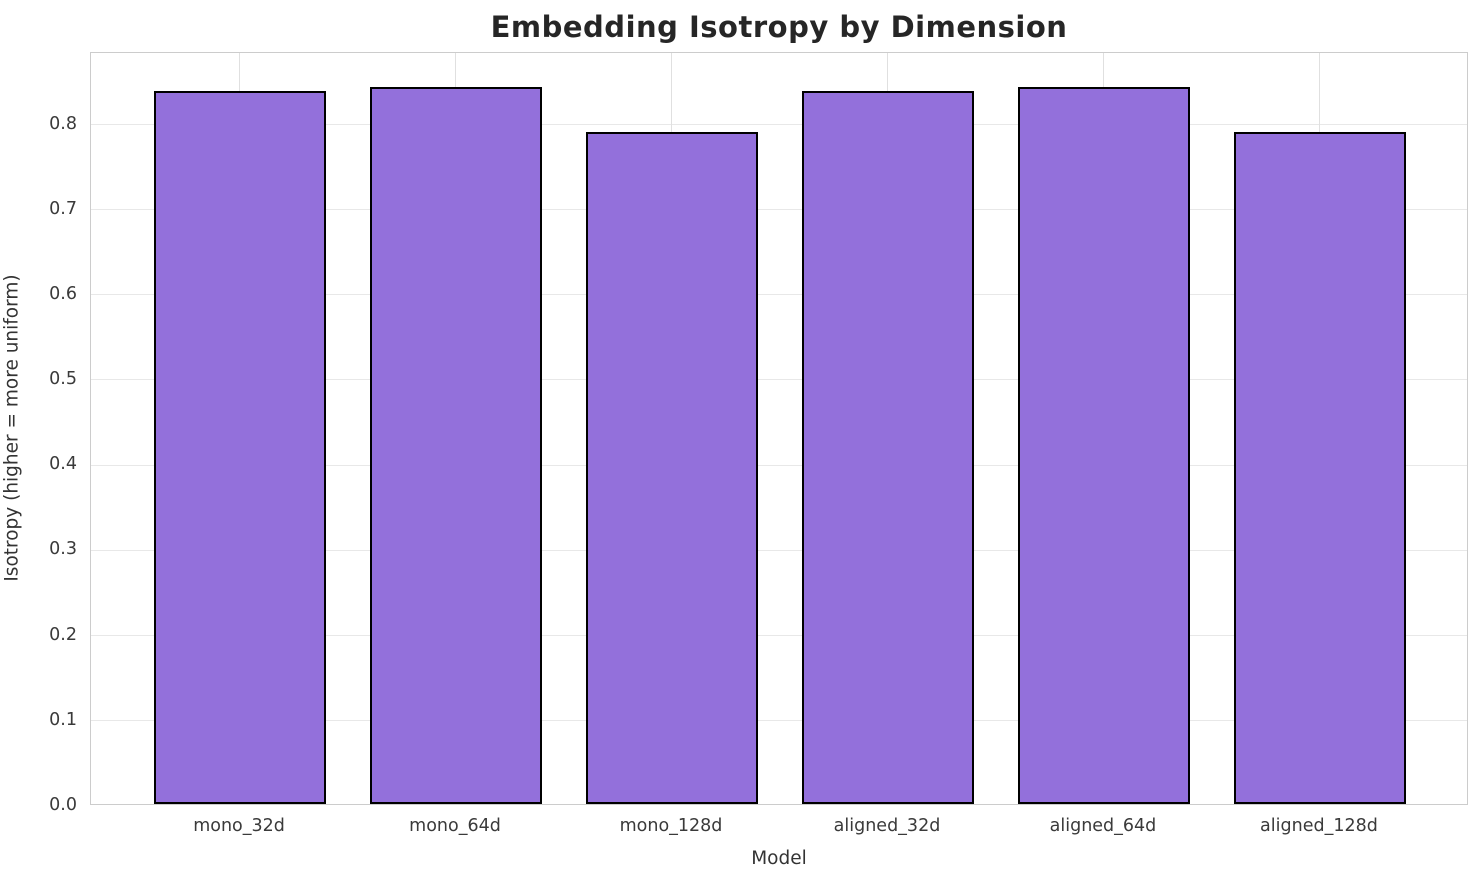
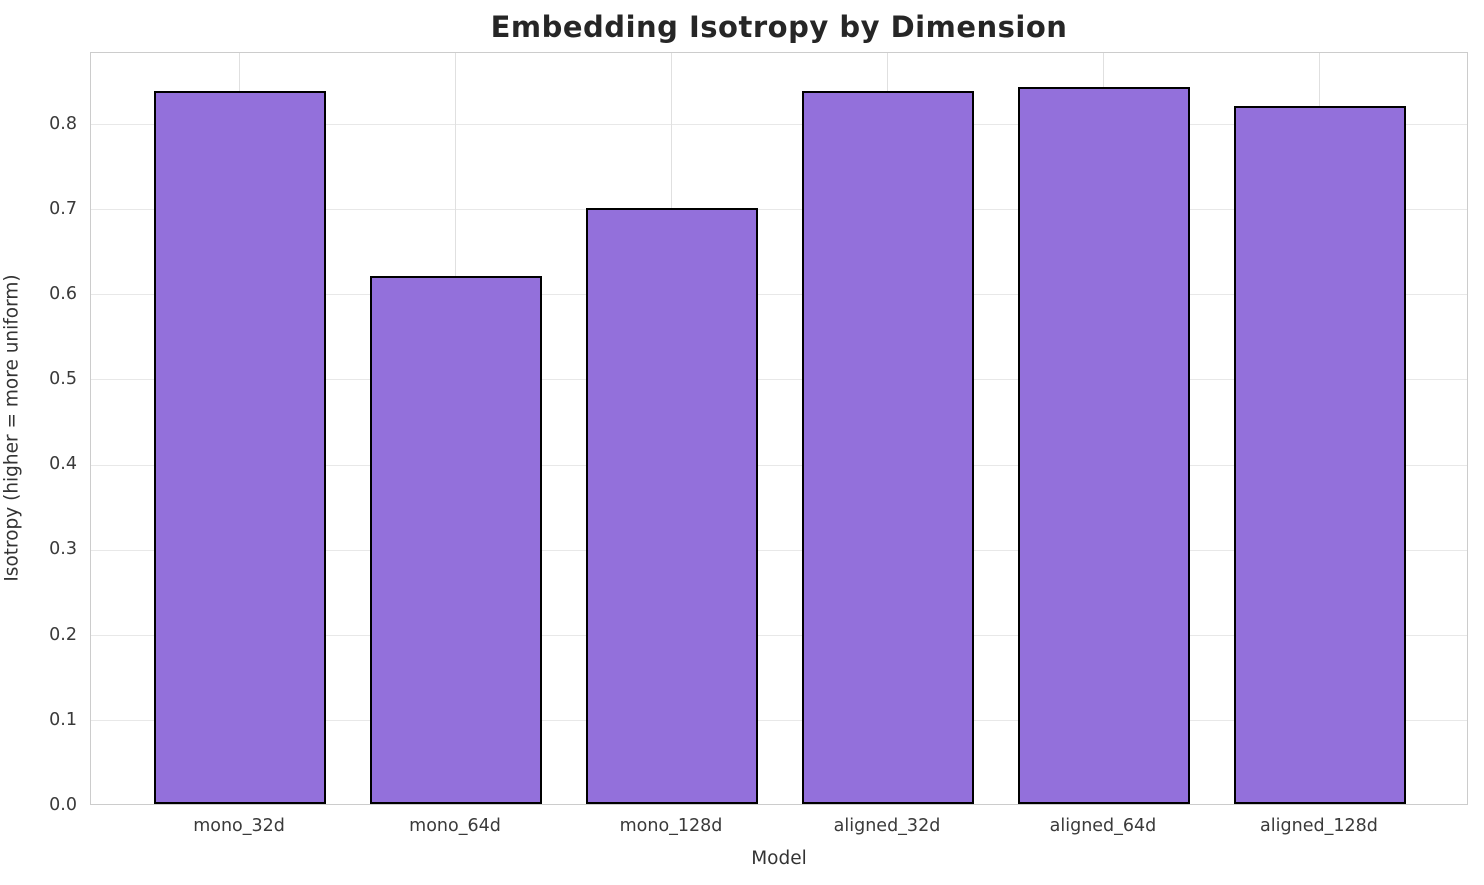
mono_64d: 0.84 -> 0.62
mono_128d: 0.79 -> 0.70
aligned_128d: 0.79 -> 0.82
